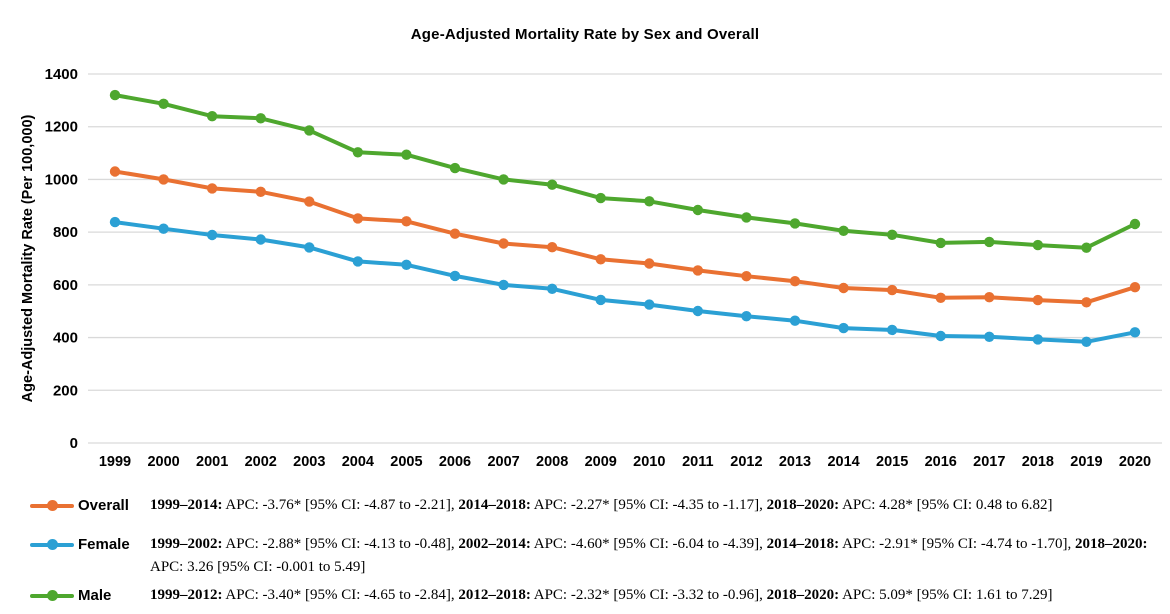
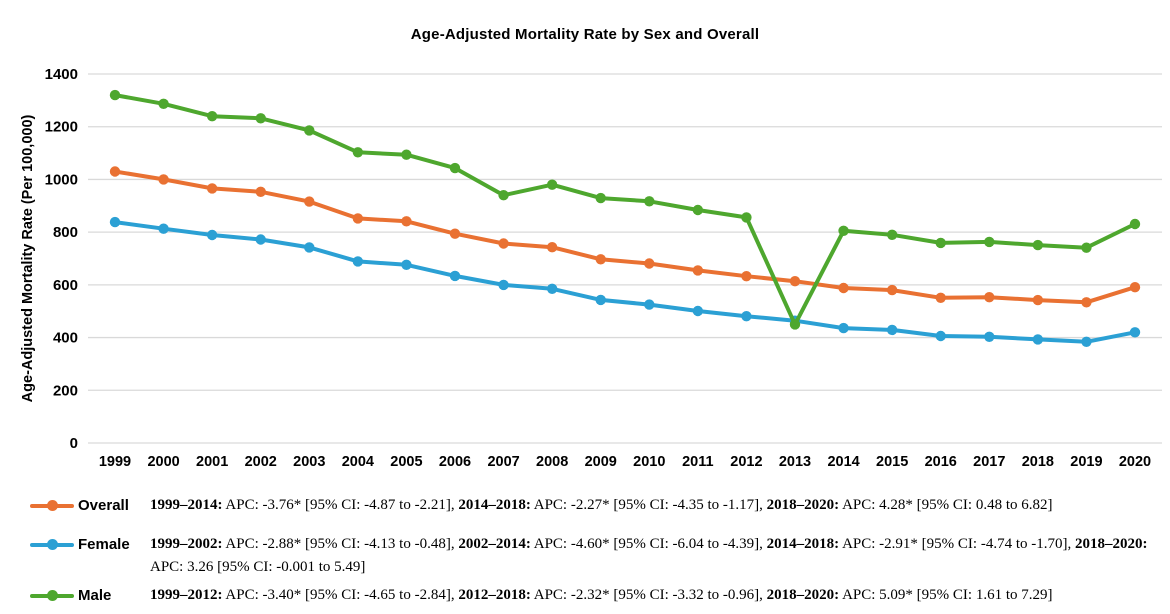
Male/2007: 1000 -> 940
Male/2013: 830 -> 450
